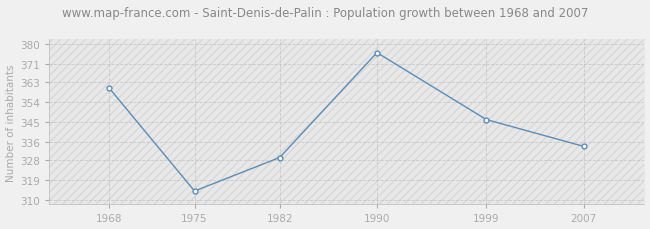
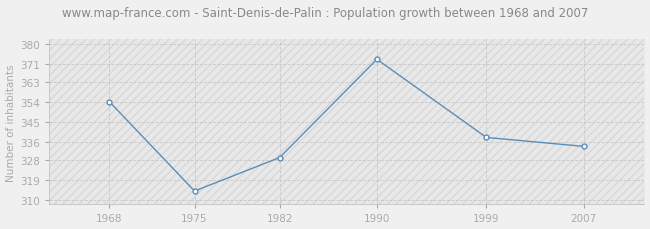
1968: 360 -> 354
1990: 376 -> 373
1999: 346 -> 338
